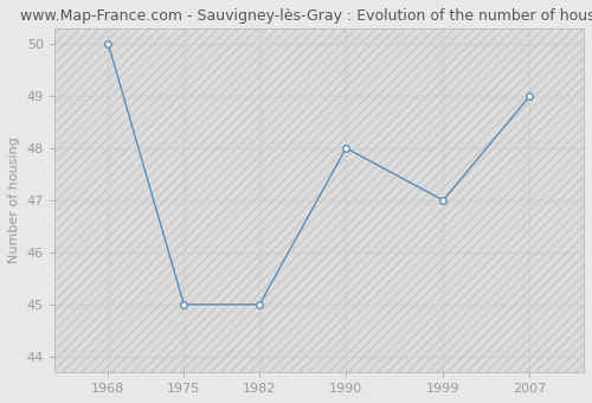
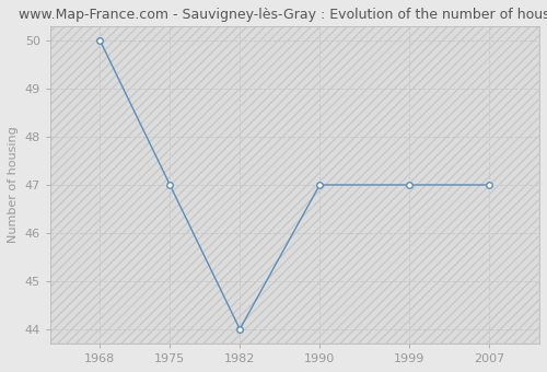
1975: 45 -> 47
1982: 45 -> 44
1990: 48 -> 47
2007: 49 -> 47
